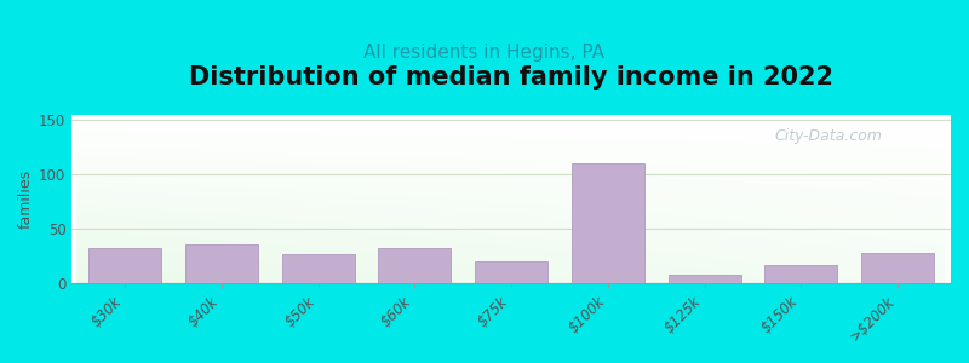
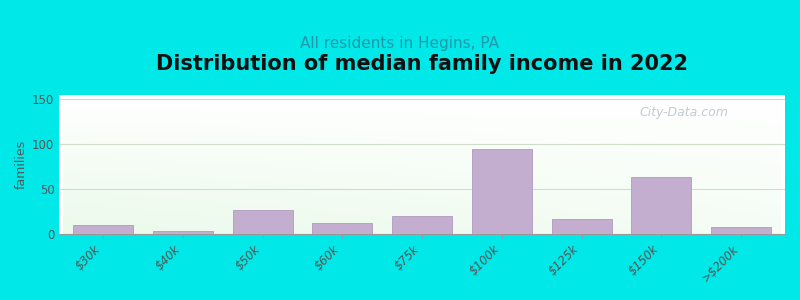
$30k: 32 -> 10
$40k: 36 -> 3
$60k: 32 -> 12
$100k: 110 -> 95
$125k: 8 -> 17
$150k: 16 -> 63
>$200k: 28 -> 8
